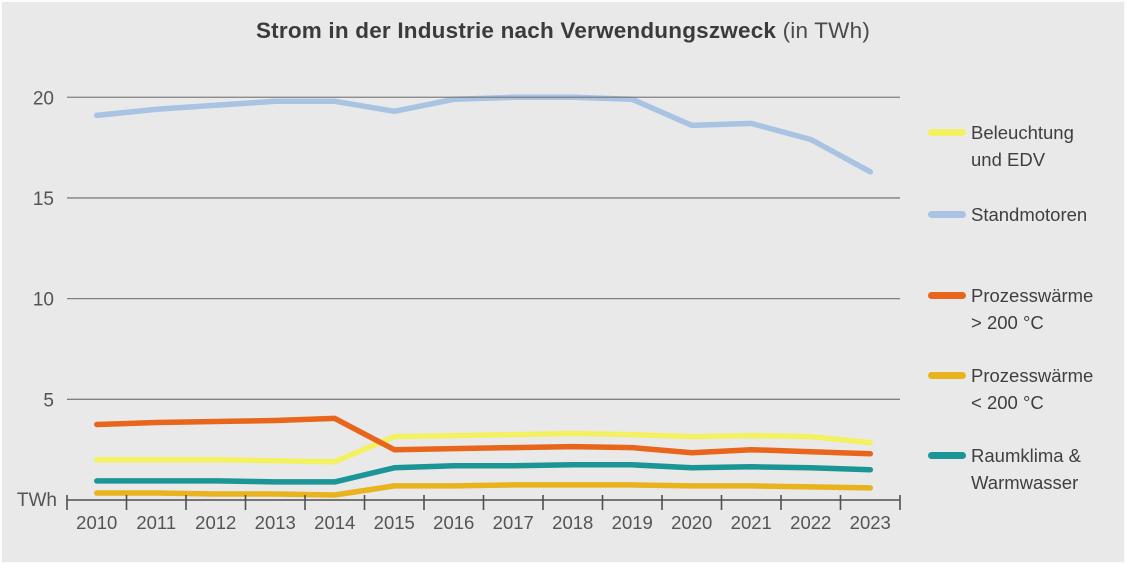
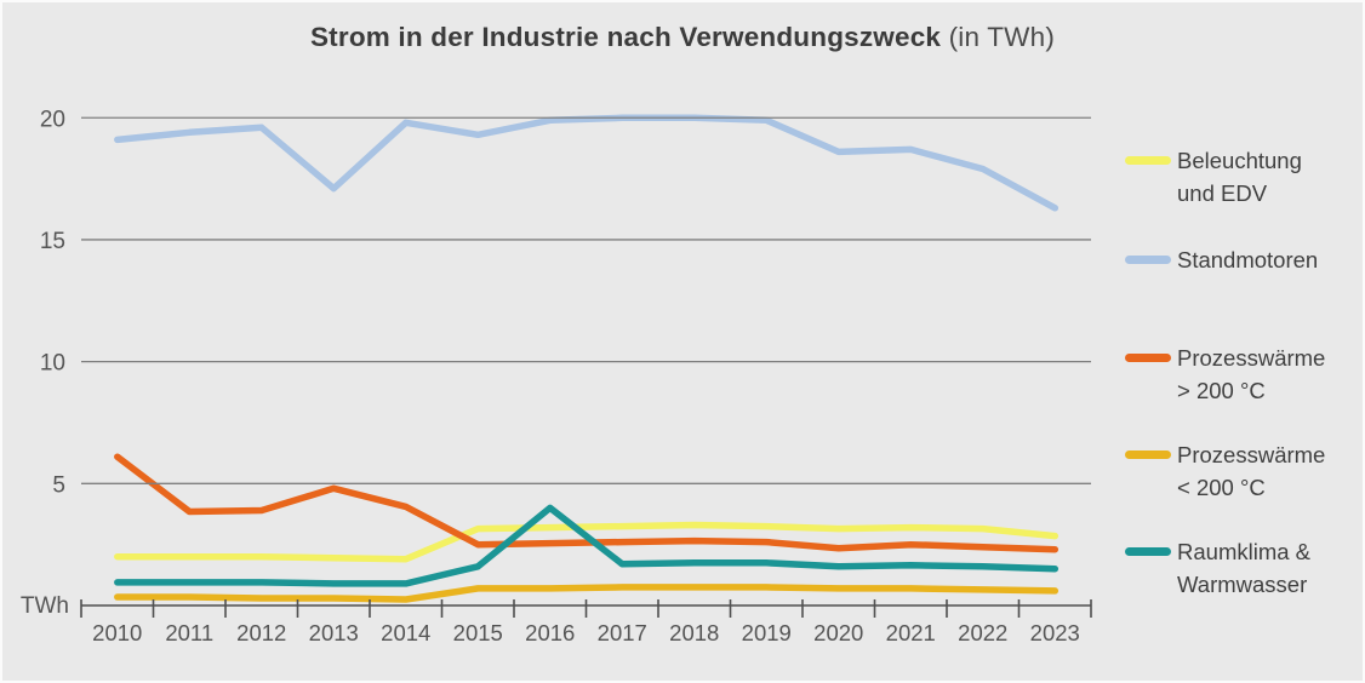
Prozesswärme > 200 °C/2010: 3.8 -> 6.1
Standmotoren/2013: 19.8 -> 17.1
Prozesswärme > 200 °C/2013: 4.0 -> 4.8
Raumklima & Warmwasser/2016: 1.7 -> 4.0
